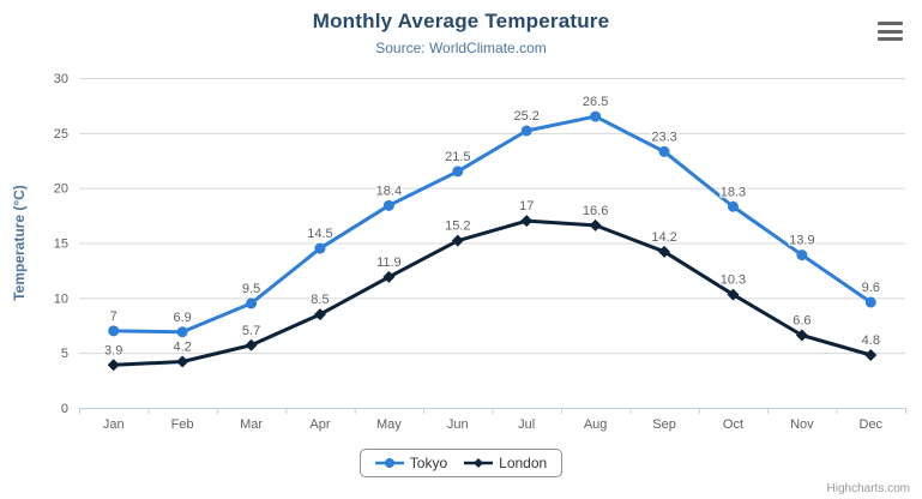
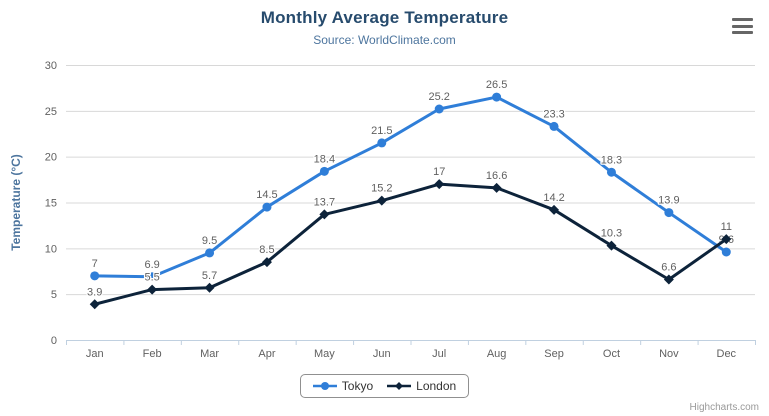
London/Feb: 4.2 -> 5.5
London/May: 11.9 -> 13.7
London/Dec: 4.8 -> 11
